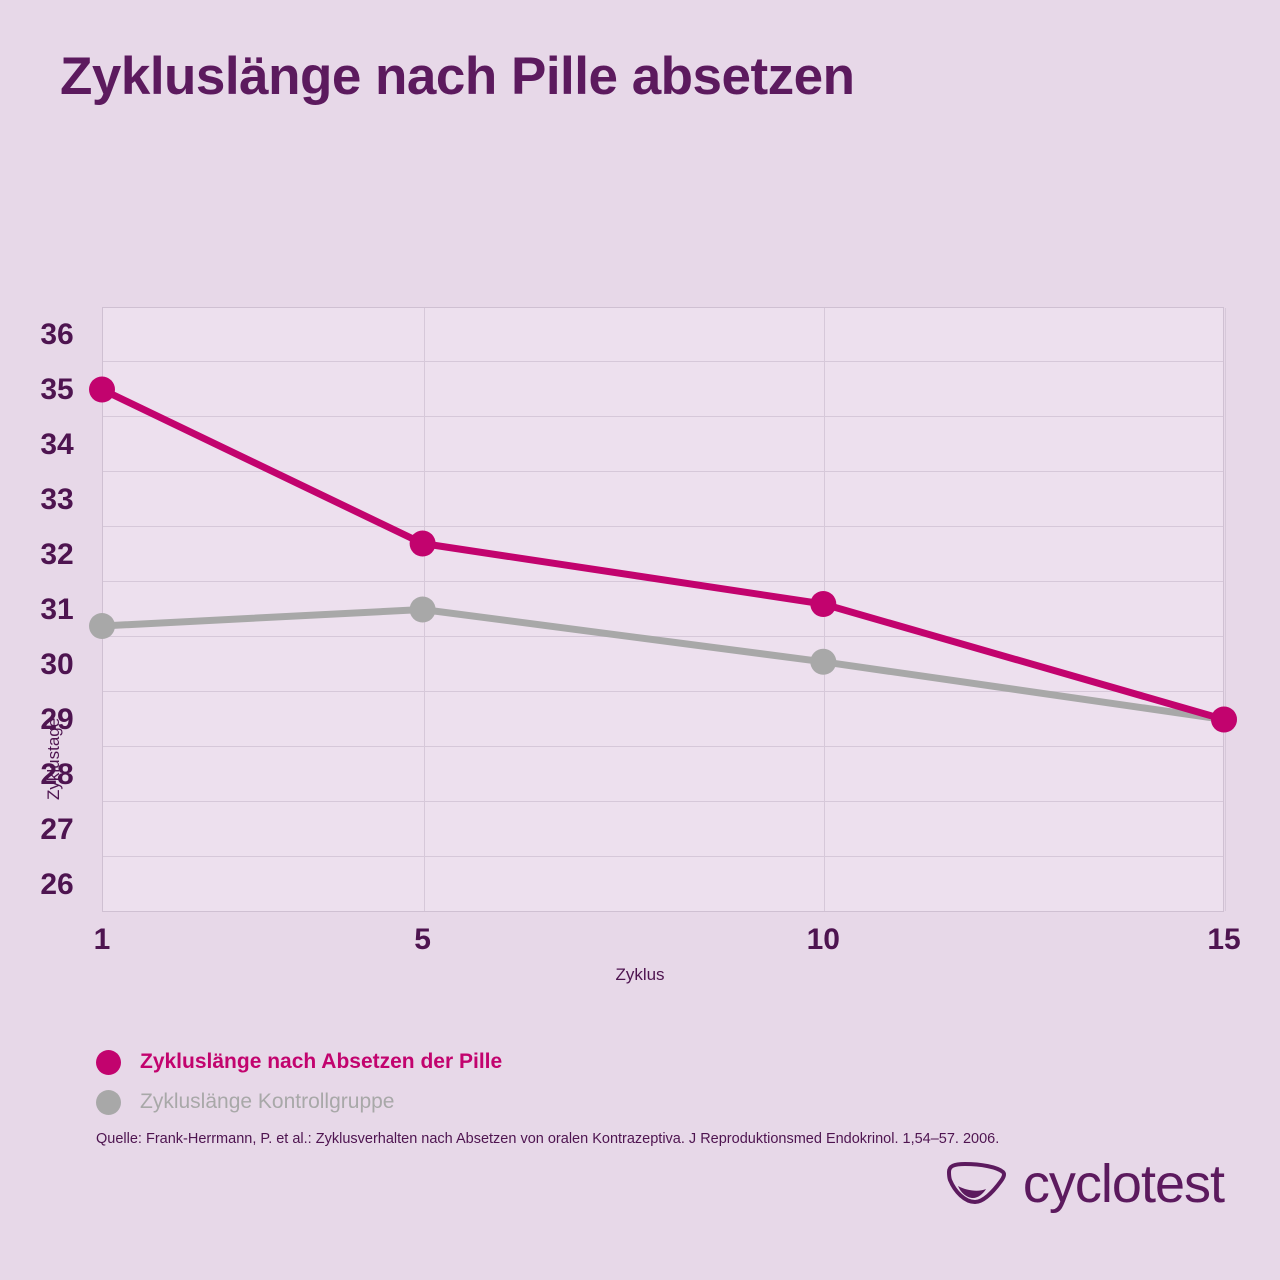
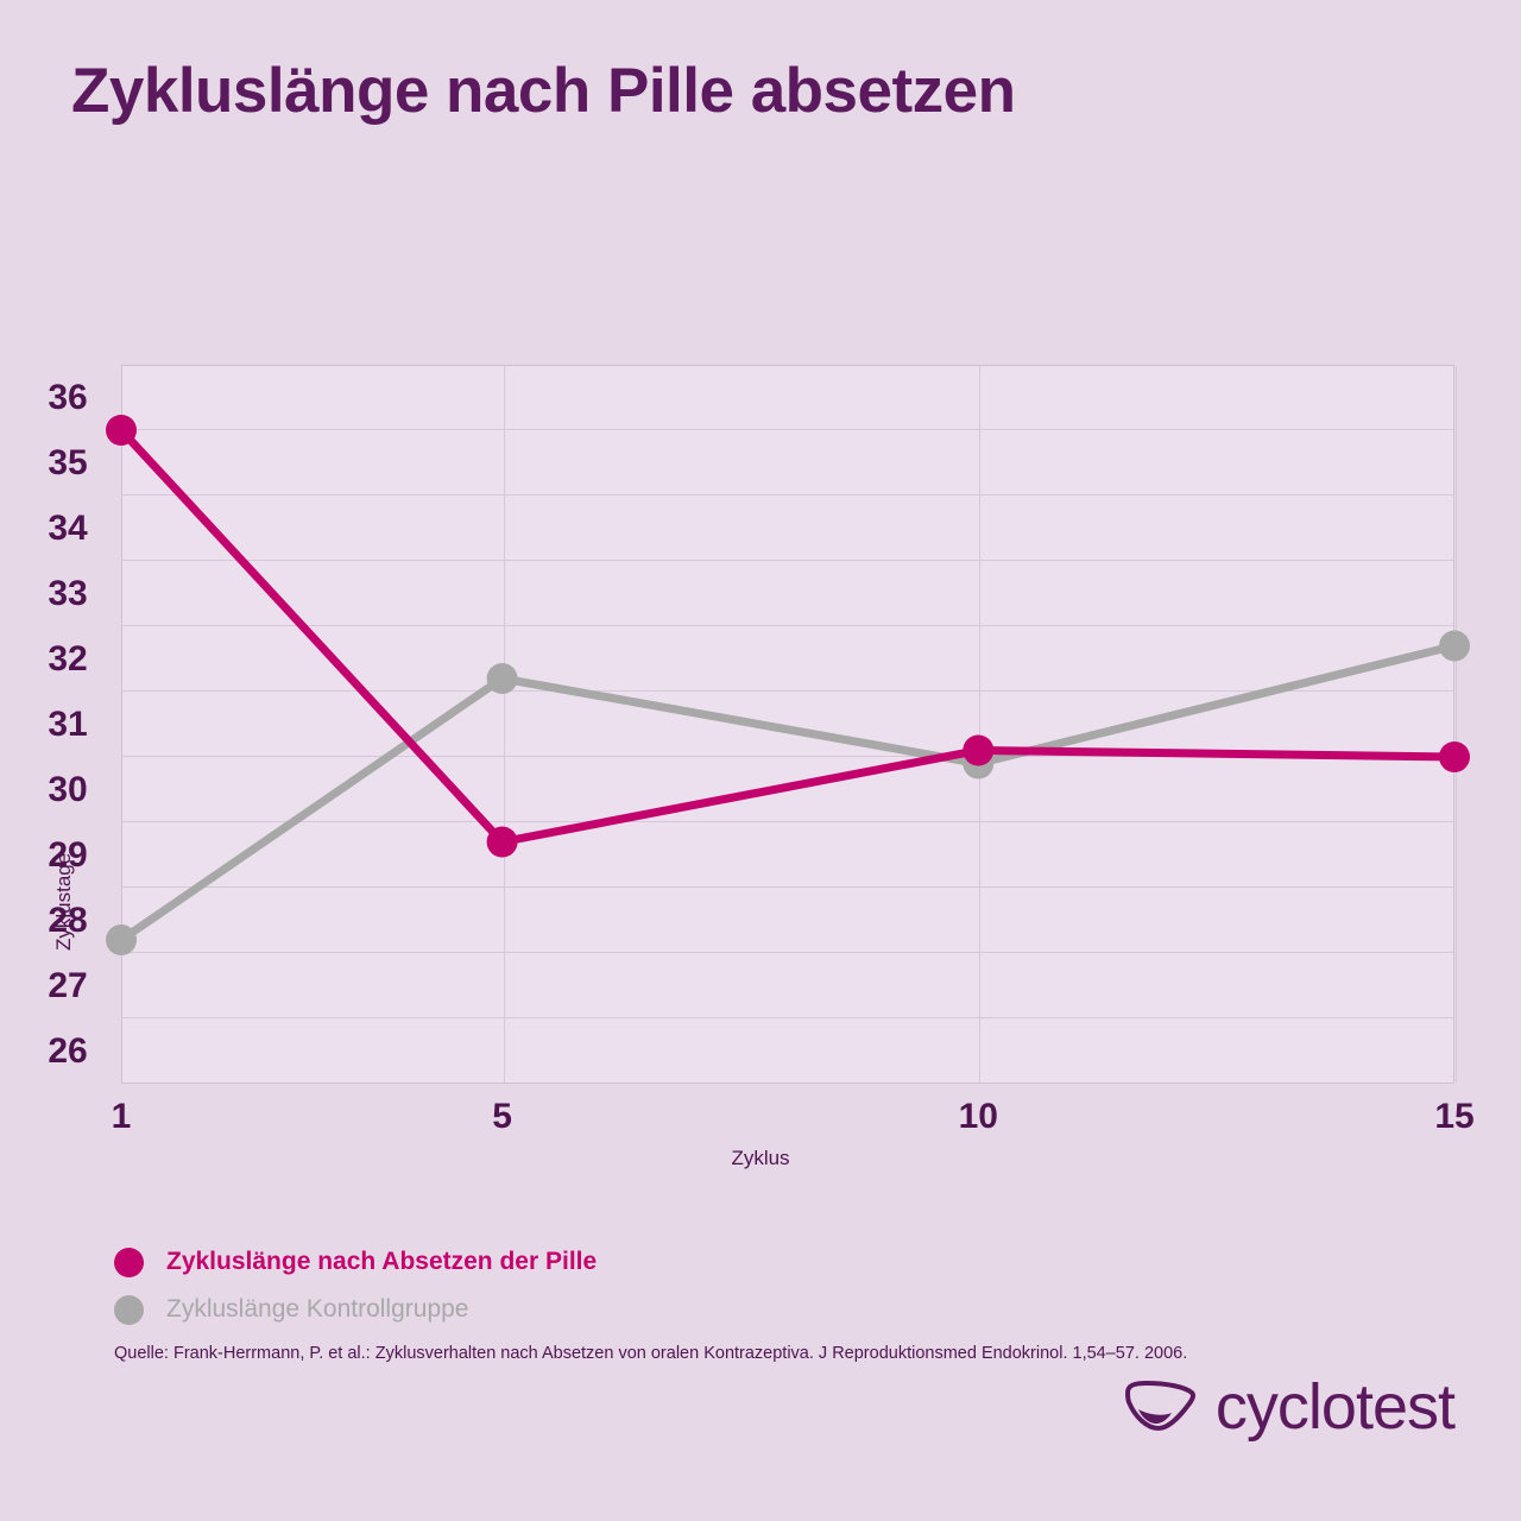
Zykluslänge nach Absetzen der Pille/1: 35.0 -> 35.5
Zykluslänge Kontrollgruppe/1: 30.7 -> 27.7
Zykluslänge nach Absetzen der Pille/5: 32.2 -> 29.2
Zykluslänge Kontrollgruppe/5: 31.0 -> 31.7
Zykluslänge nach Absetzen der Pille/10: 31.1 -> 30.6
Zykluslänge Kontrollgruppe/10: 30.1 -> 30.4
Zykluslänge nach Absetzen der Pille/15: 29.0 -> 30.5
Zykluslänge Kontrollgruppe/15: 29.0 -> 32.2
